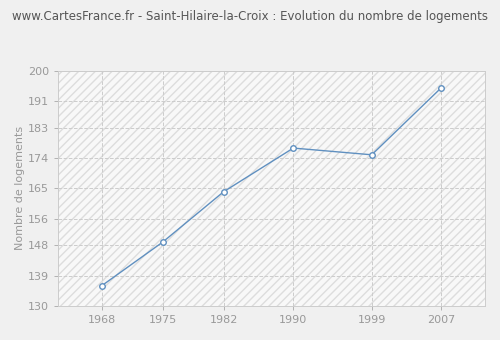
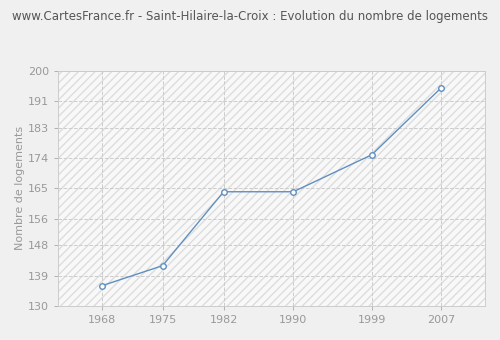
1975: 149 -> 142
1990: 177 -> 164
